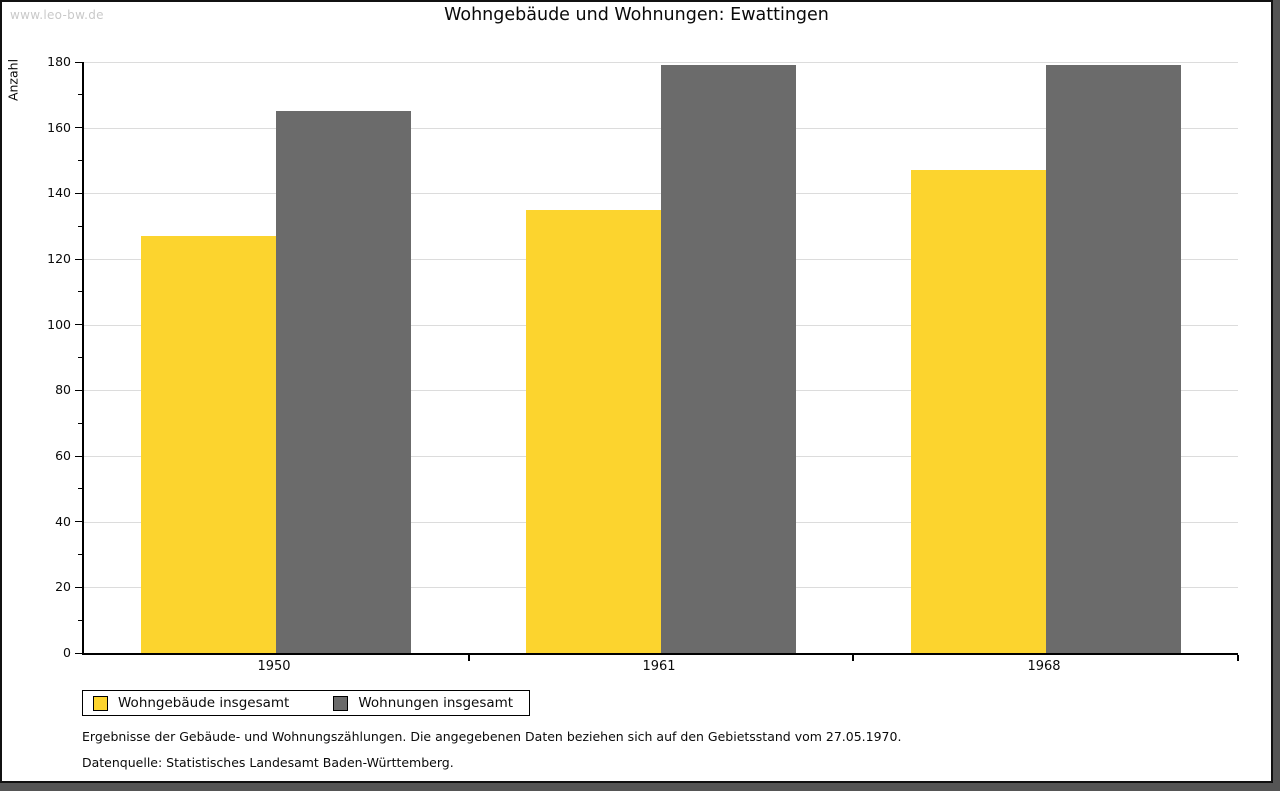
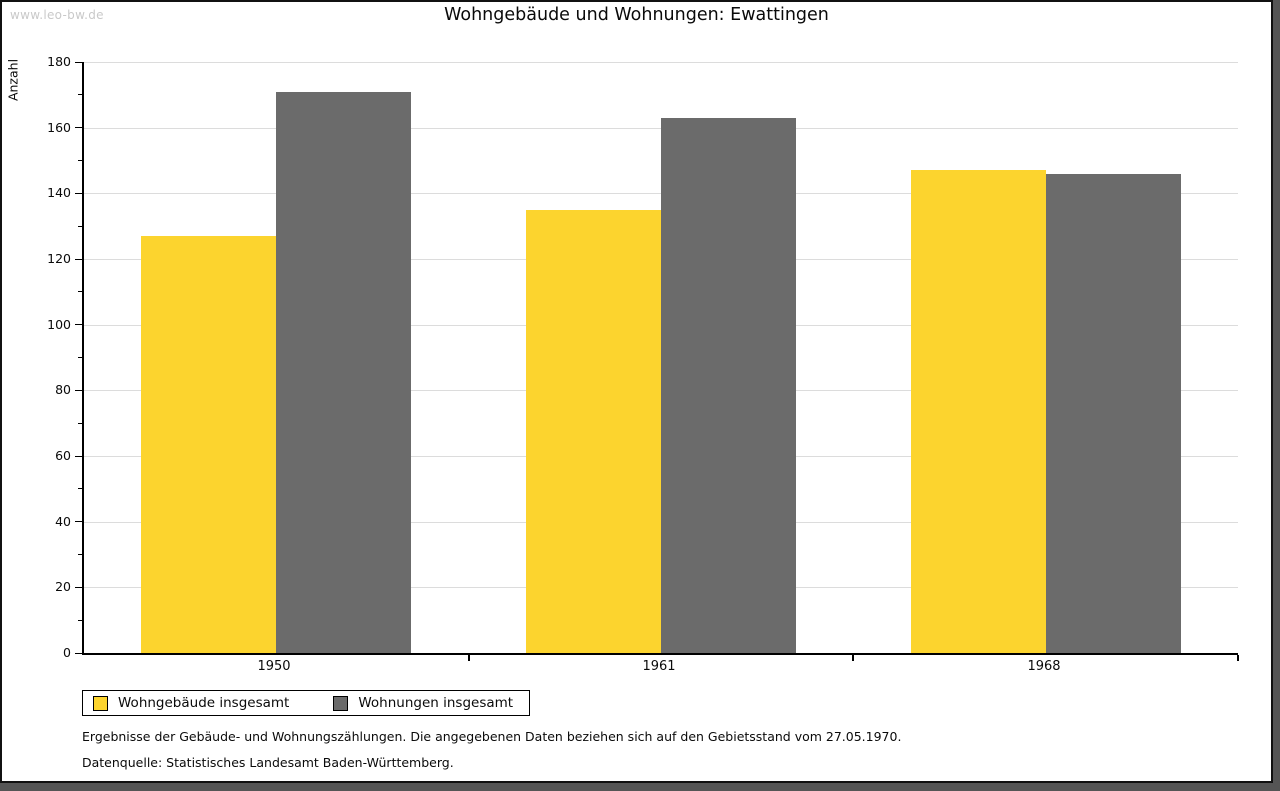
Wohnungen insgesamt/1950: 165 -> 171
Wohnungen insgesamt/1961: 179 -> 163
Wohnungen insgesamt/1968: 179 -> 146
